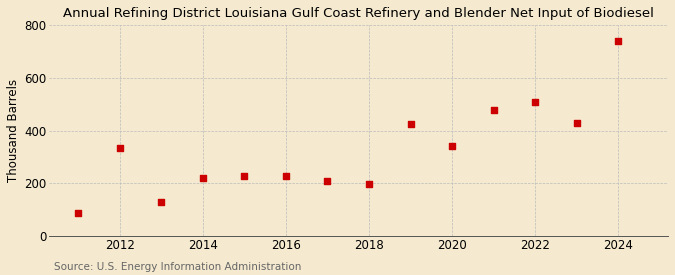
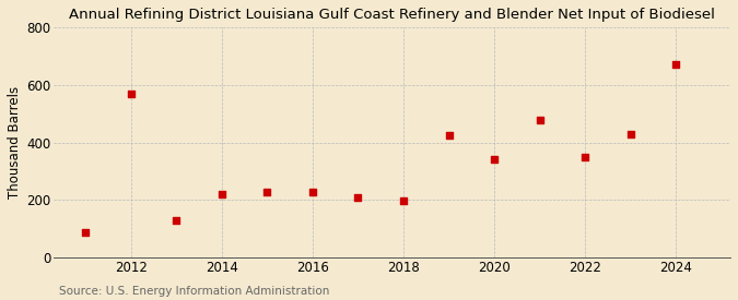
2012: 335 -> 570
2022: 507 -> 350
2024: 740 -> 670
